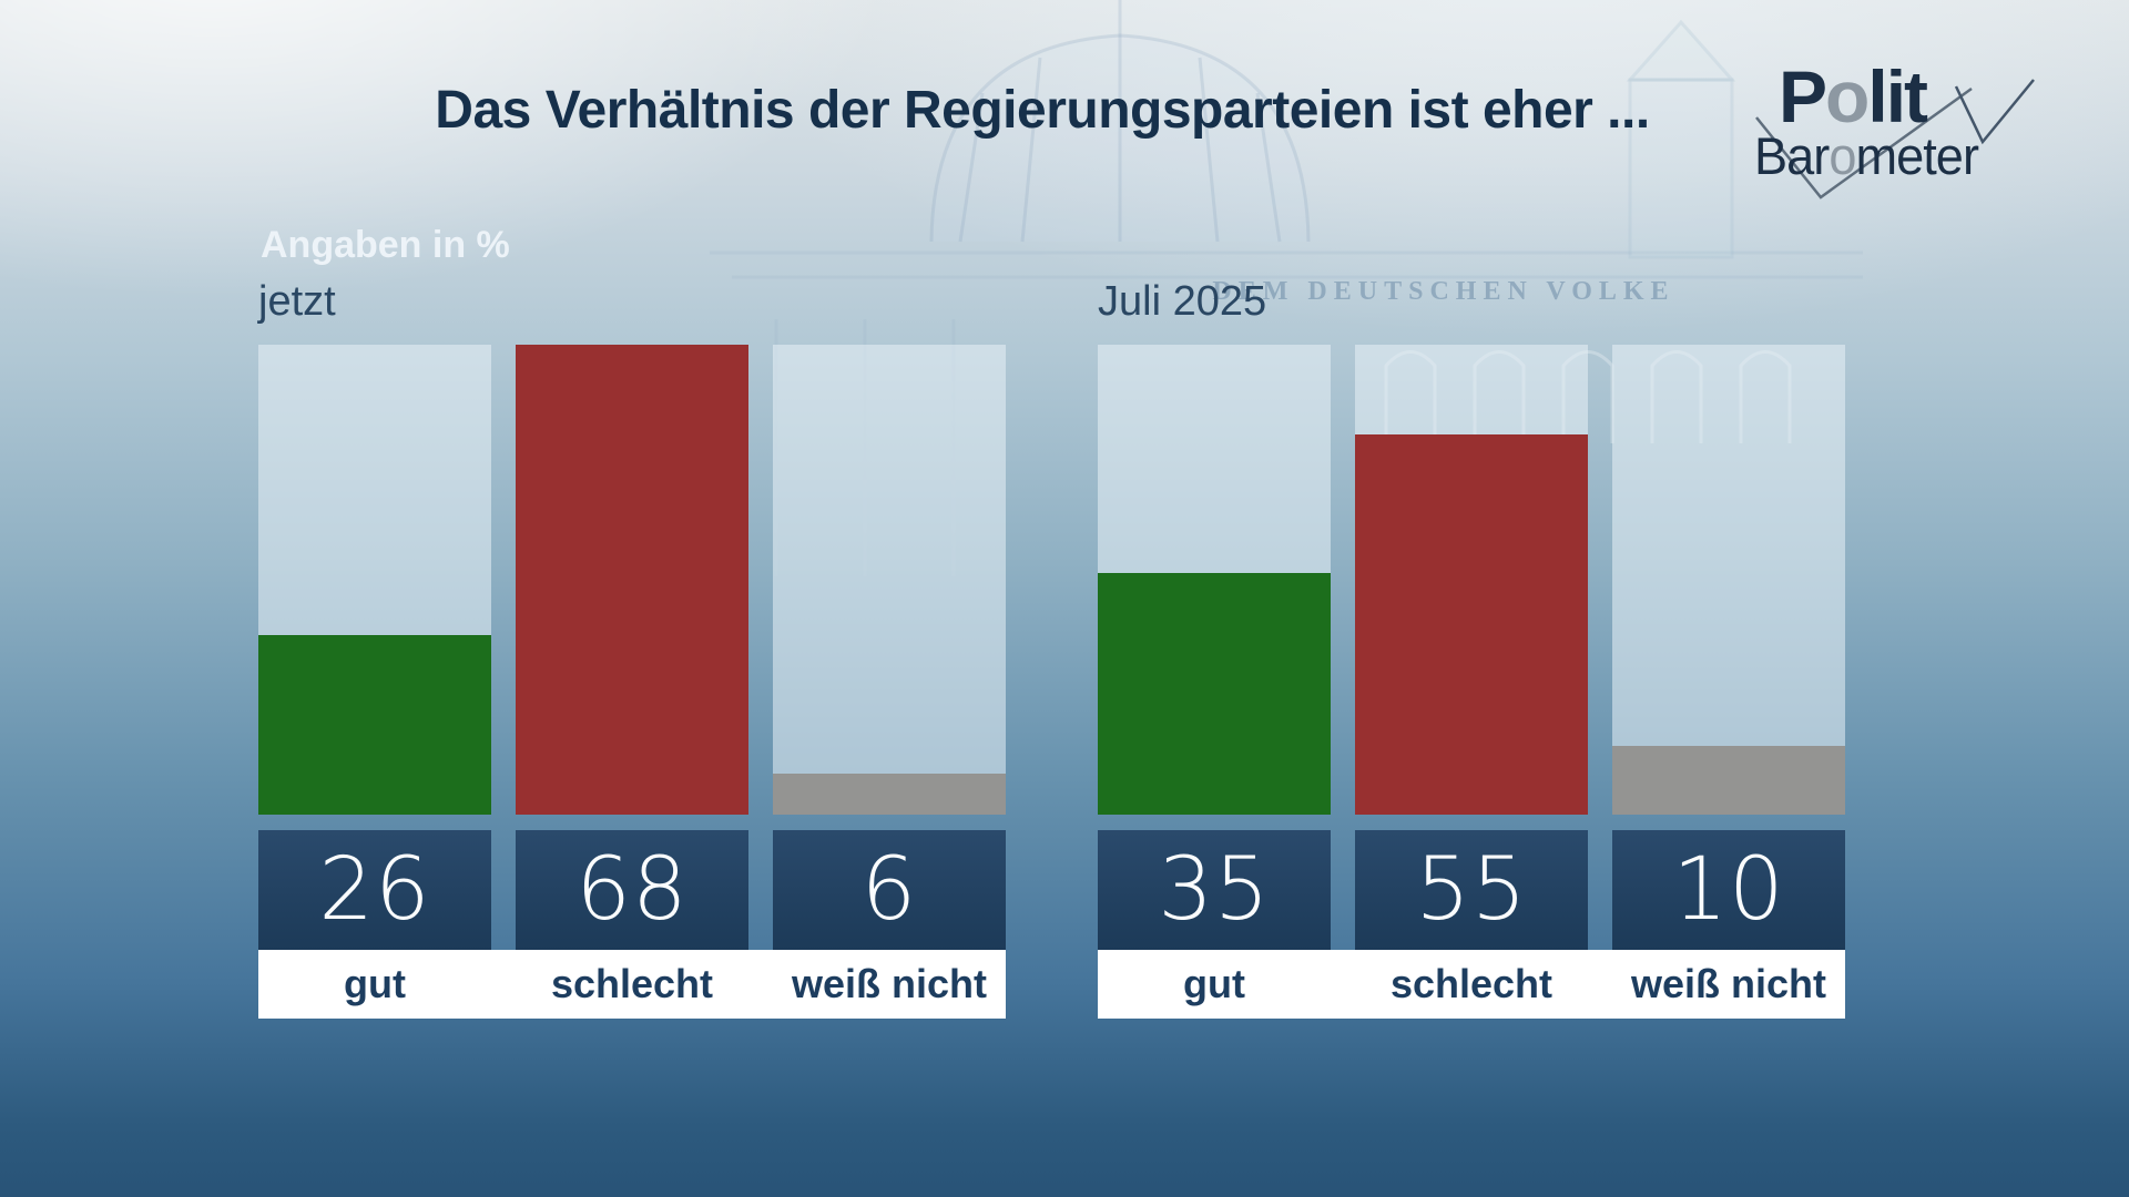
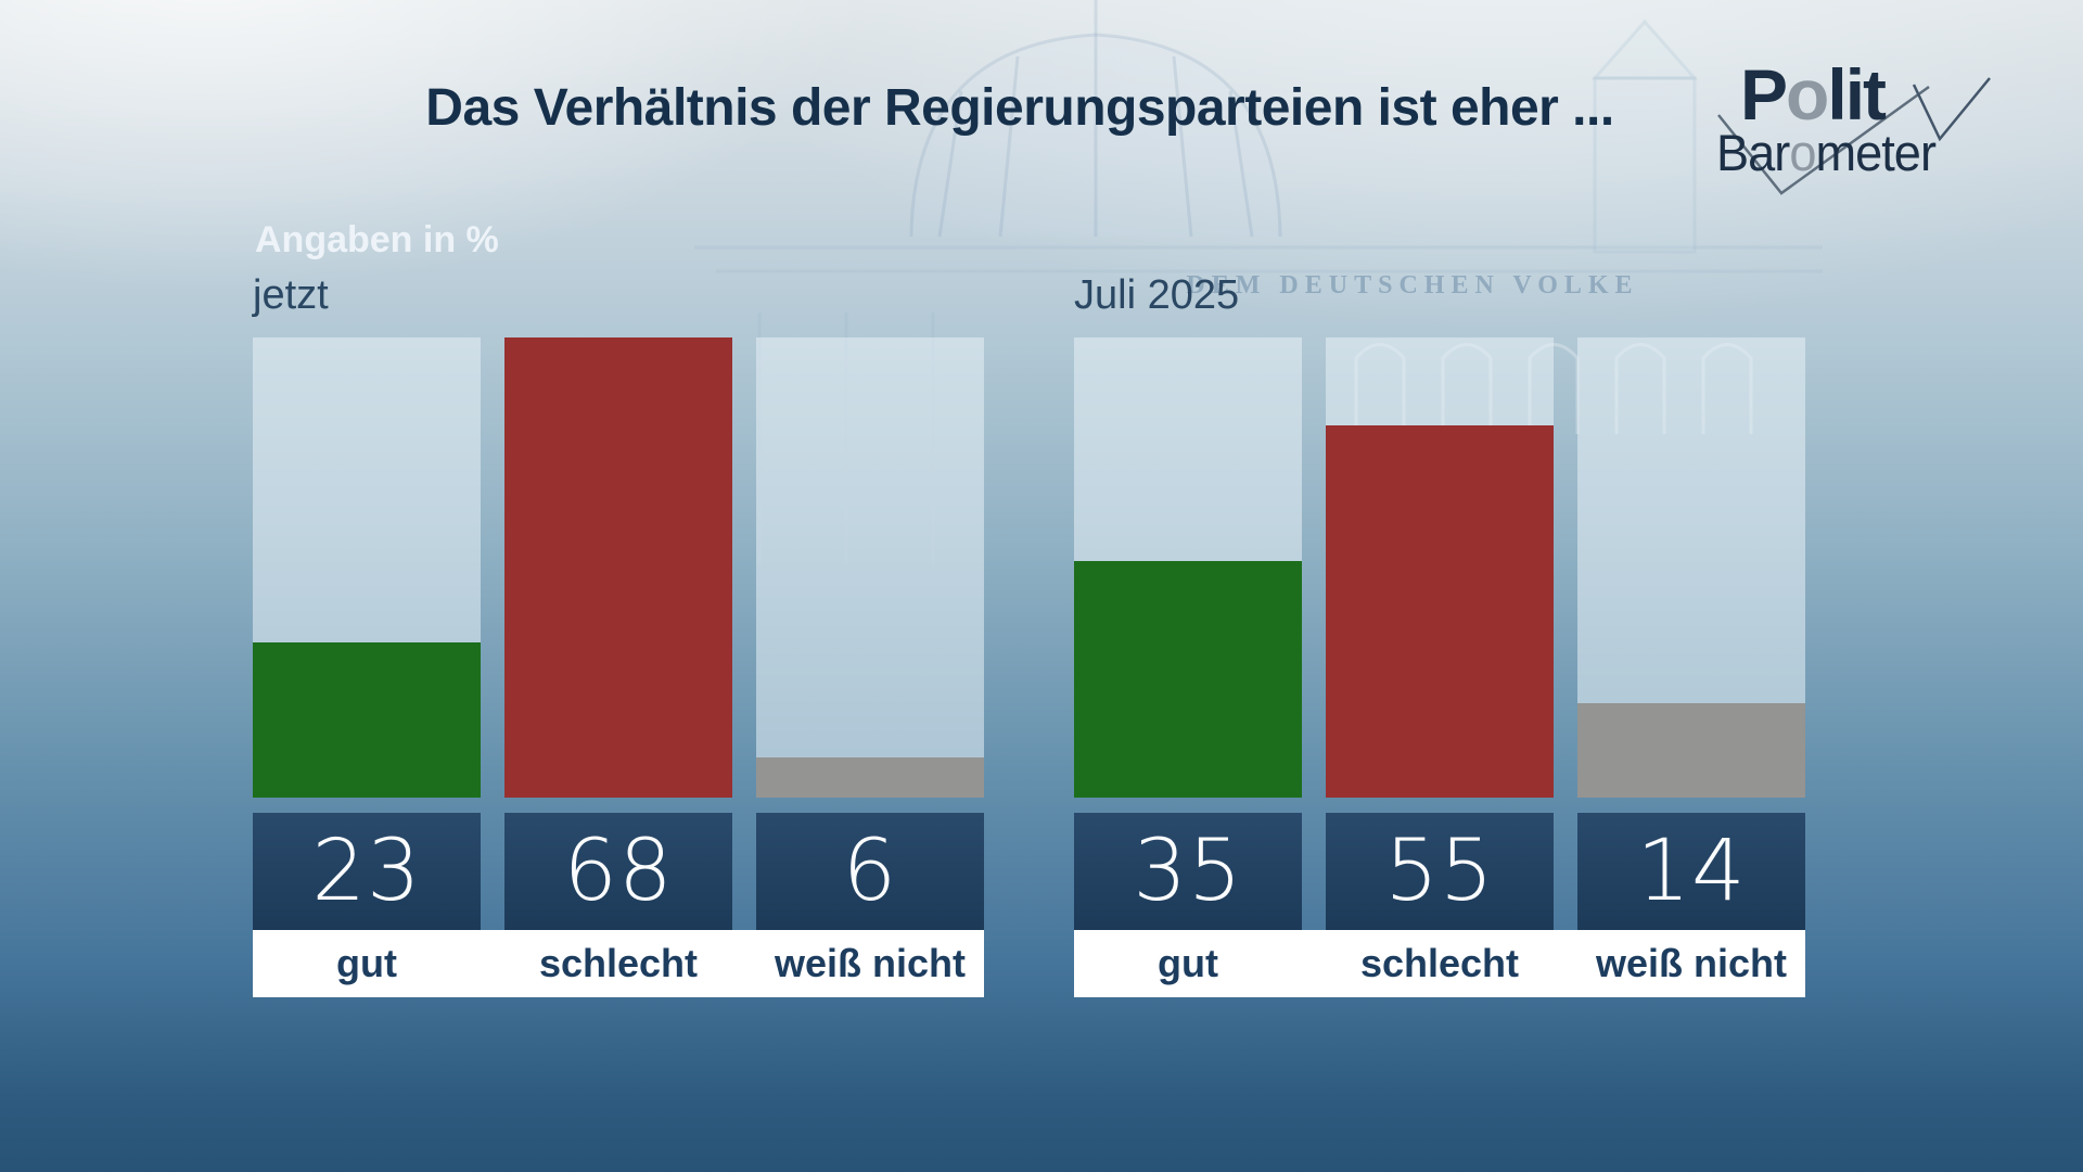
jetzt/gut: 26 -> 23
Juli 2025/weiß nicht: 10 -> 14
